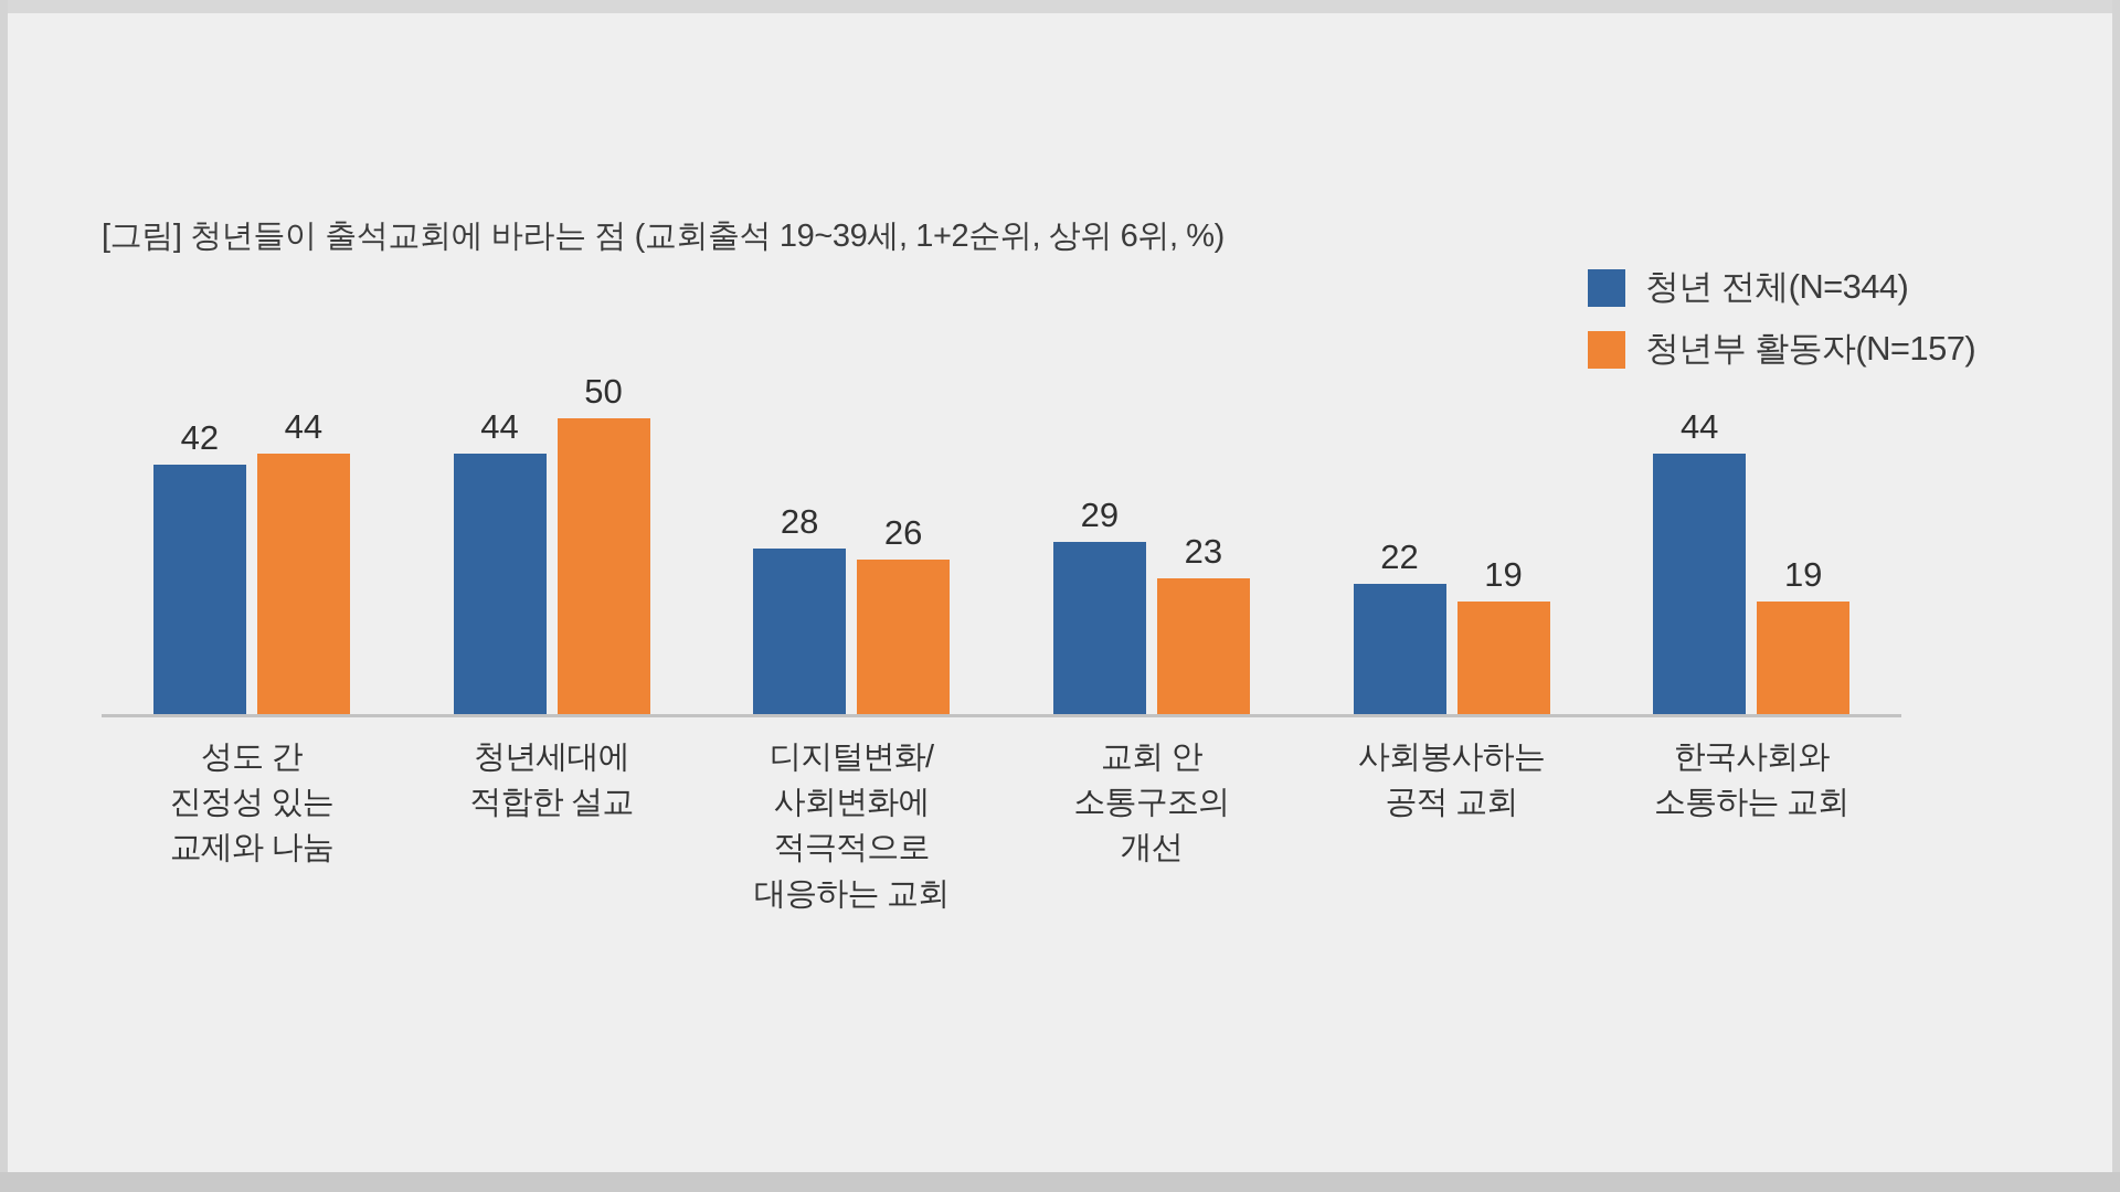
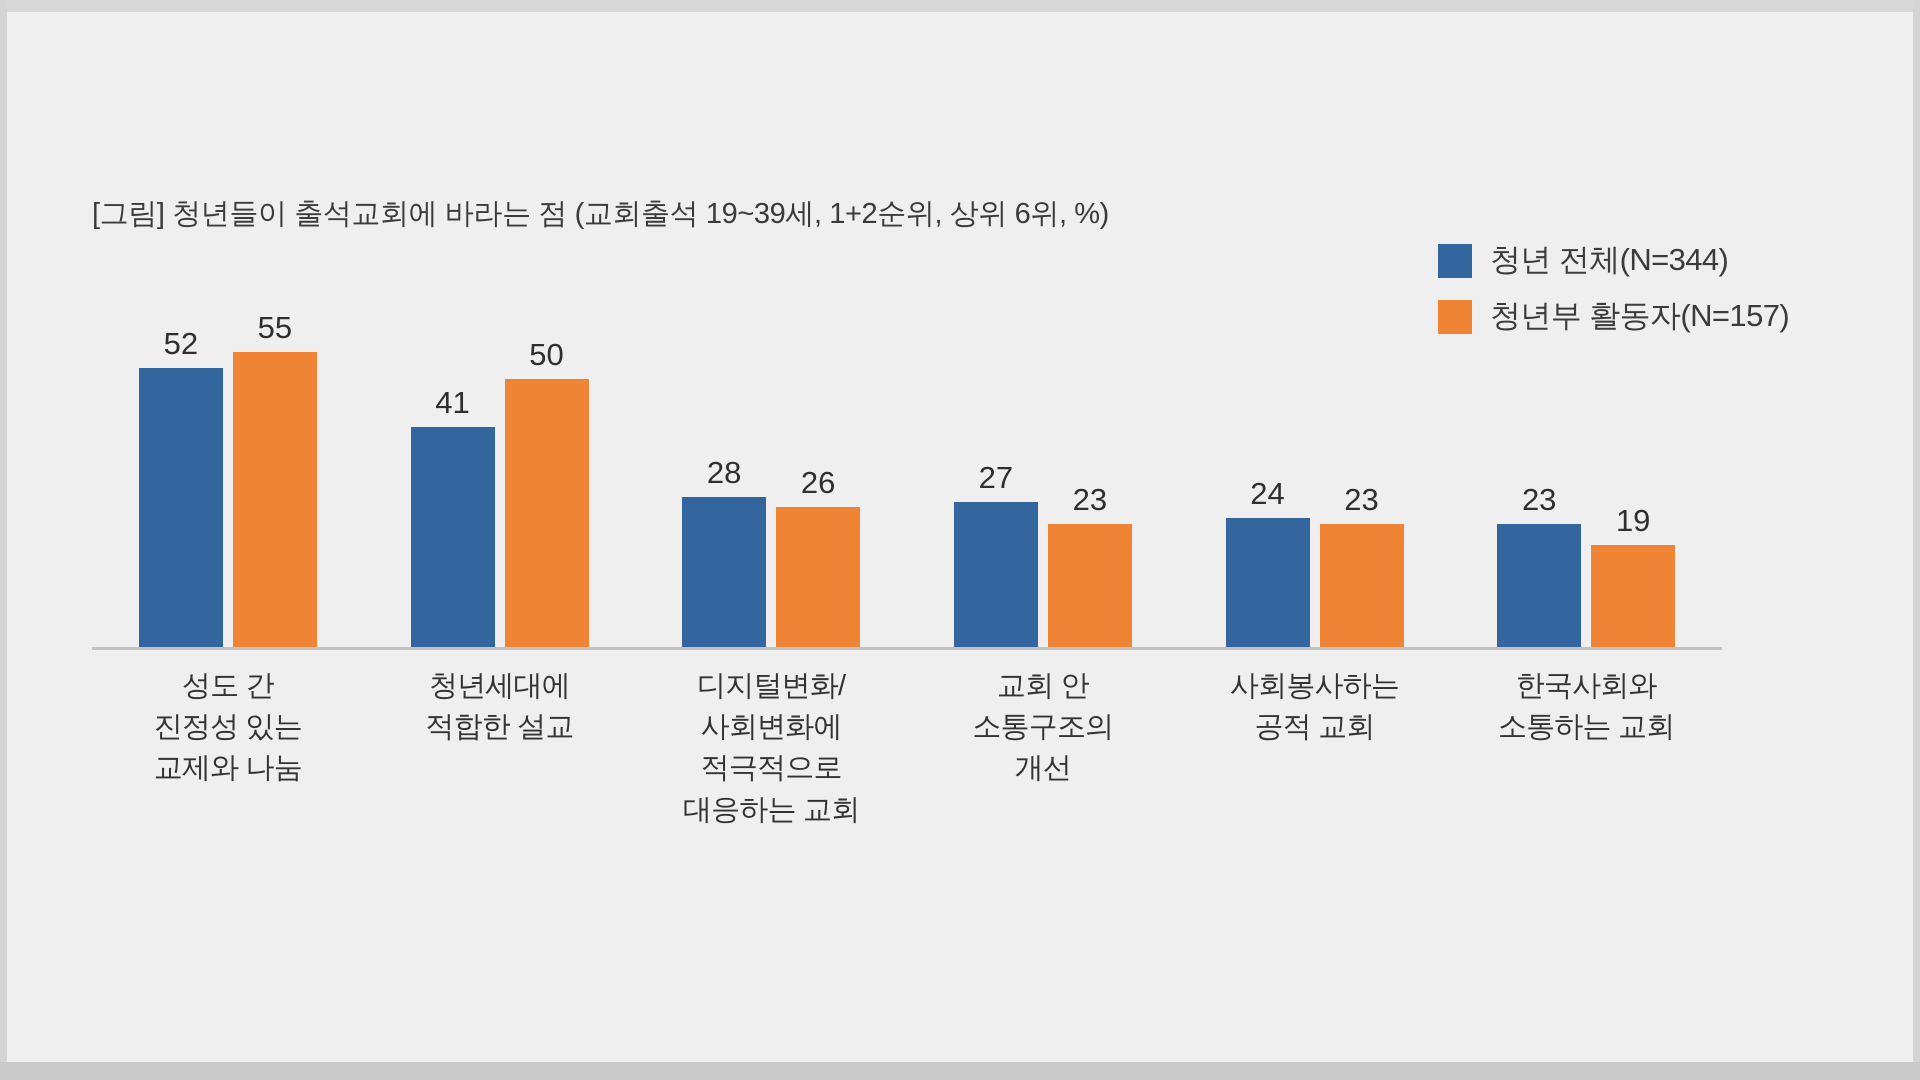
청년 전체(N=344)/성도 간 진정성 있는 교제와 나눔: 42 -> 52
청년부 활동자(N=157)/성도 간 진정성 있는 교제와 나눔: 44 -> 55
청년 전체(N=344)/청년세대에 적합한 설교: 44 -> 41
청년 전체(N=344)/교회 안 소통구조의 개선: 29 -> 27
청년 전체(N=344)/사회봉사하는 공적 교회: 22 -> 24
청년부 활동자(N=157)/사회봉사하는 공적 교회: 19 -> 23
청년 전체(N=344)/한국사회와 소통하는 교회: 44 -> 23
